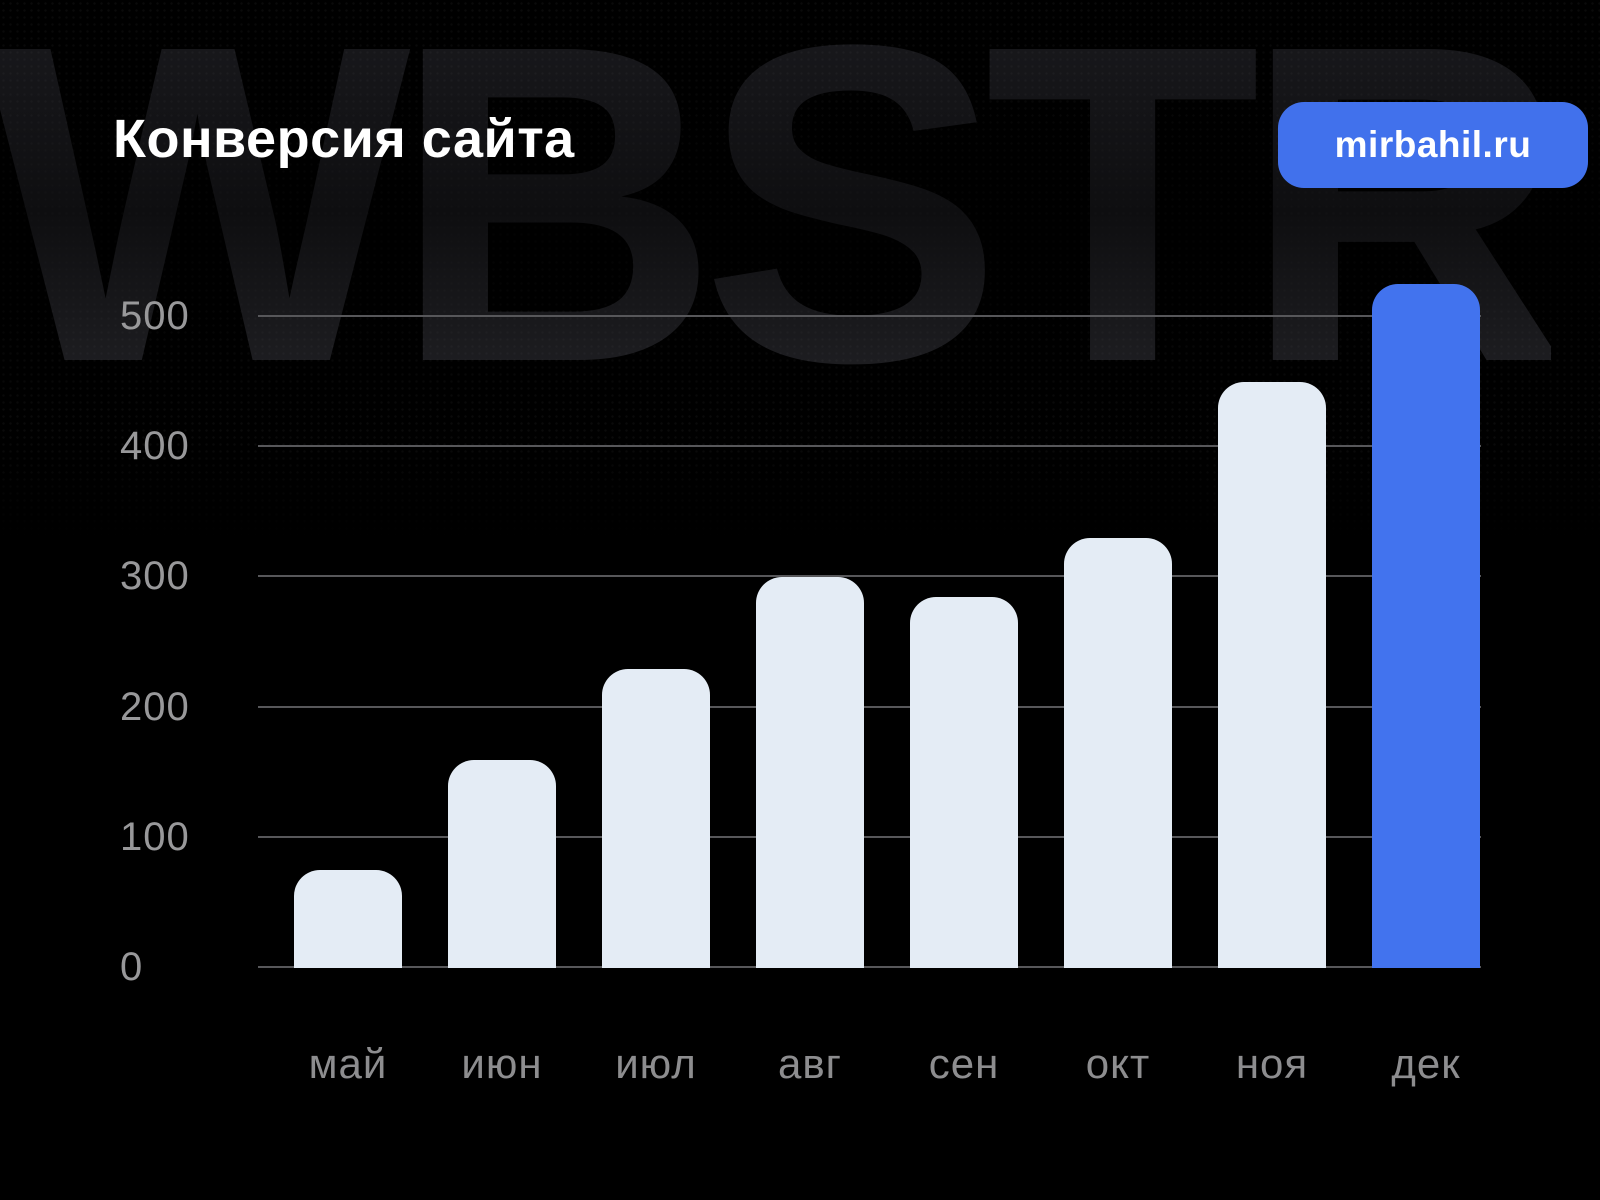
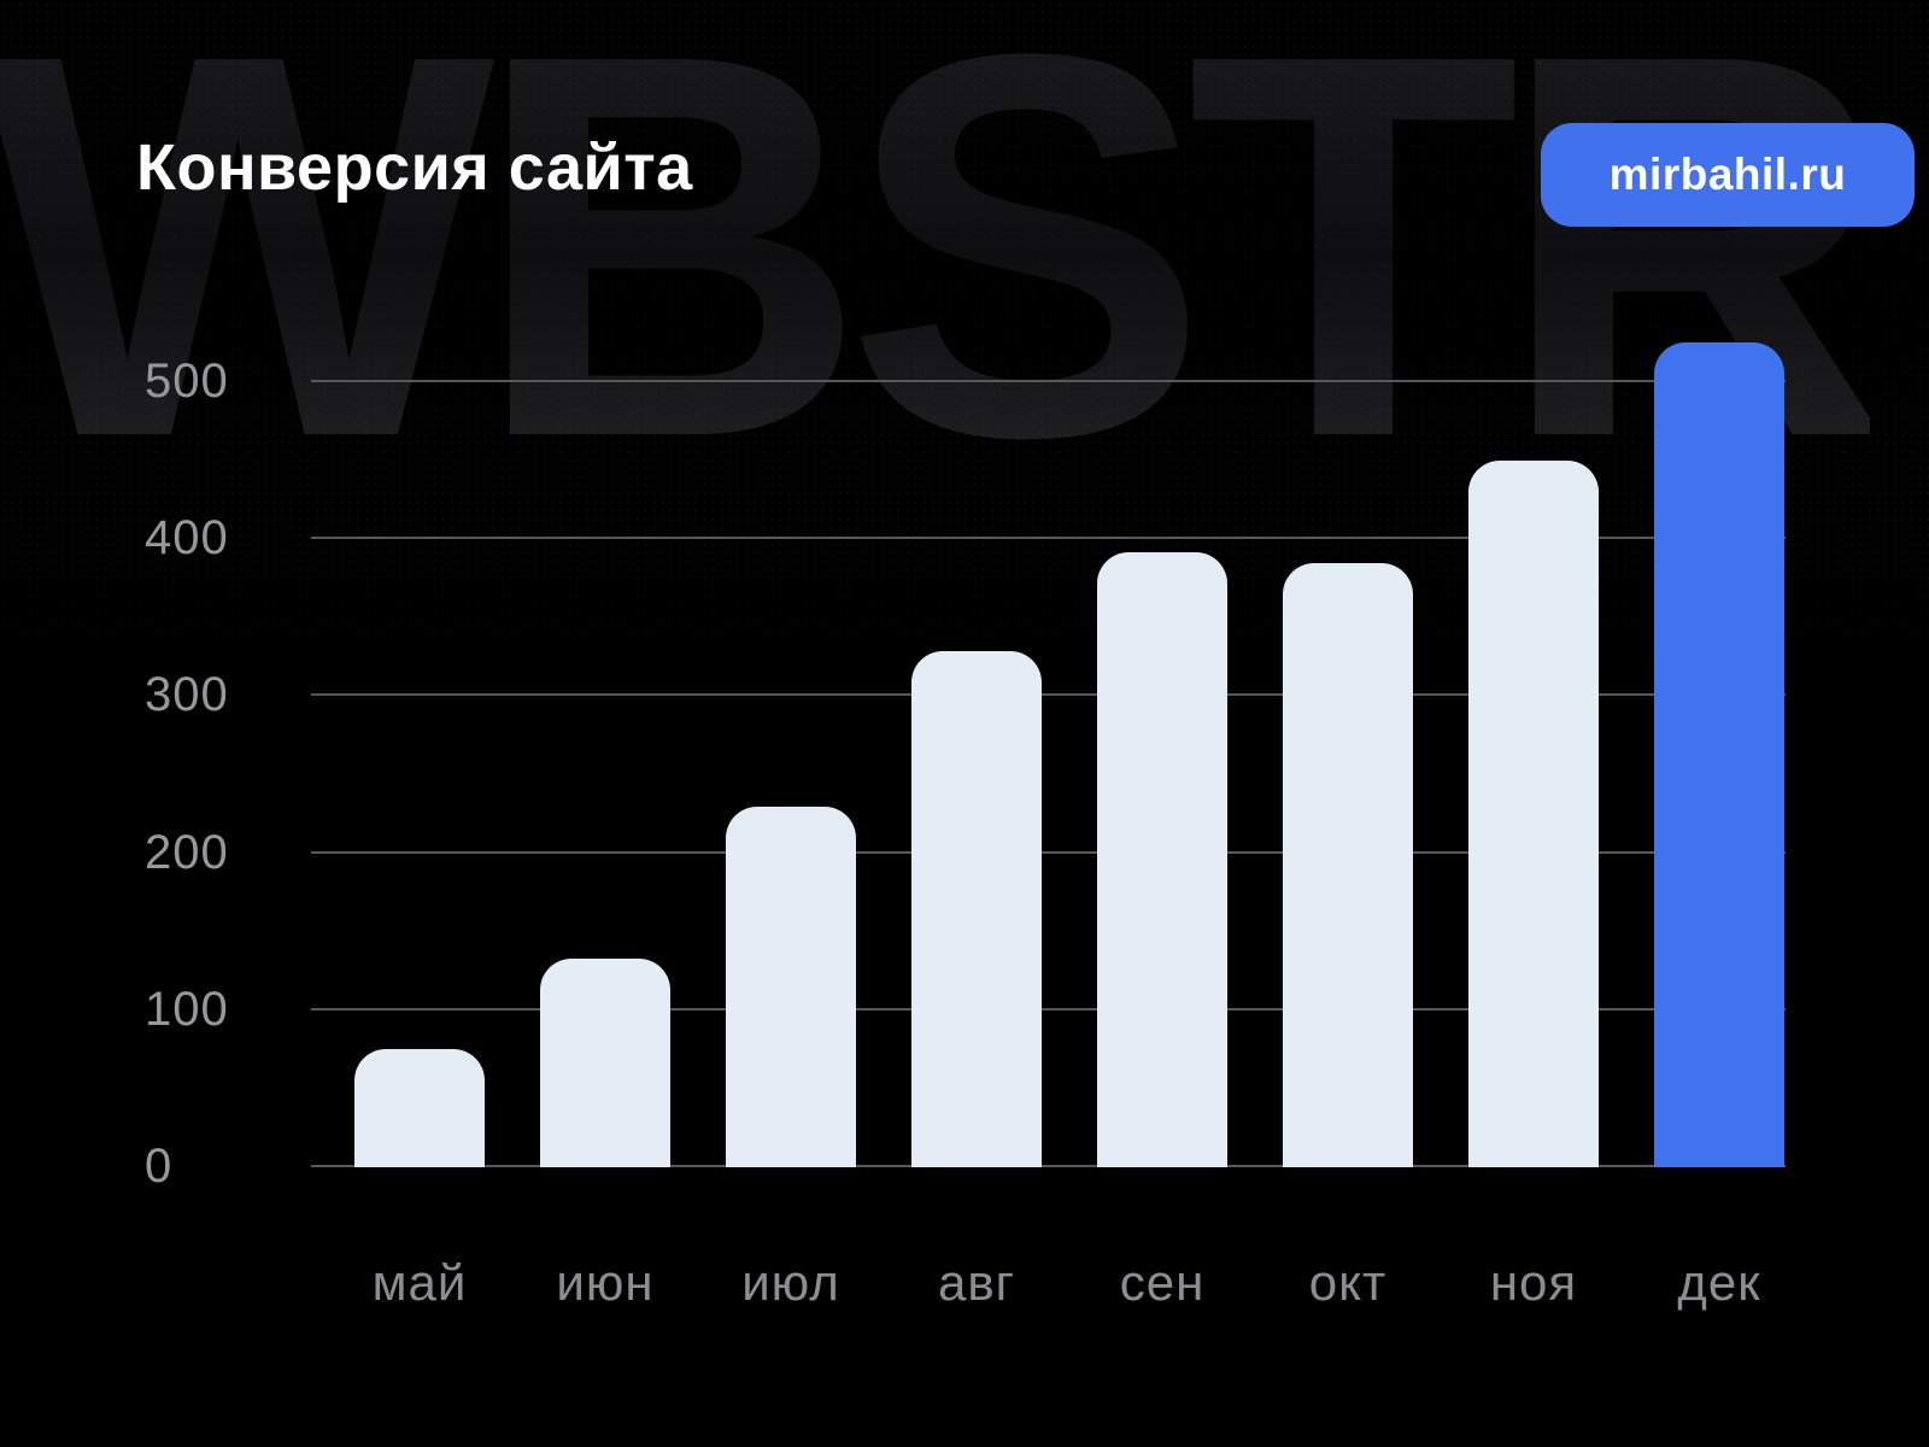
июн: 160 -> 133
авг: 300 -> 329
сен: 285 -> 392
окт: 330 -> 385
